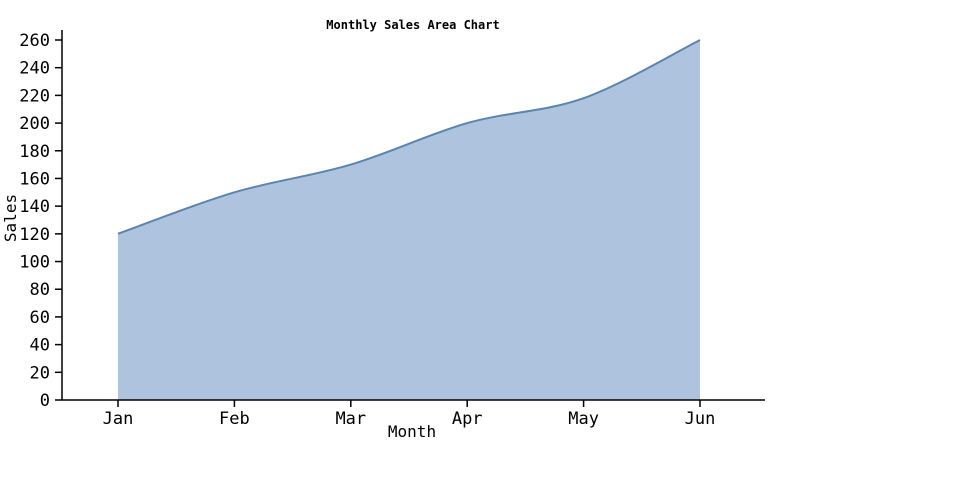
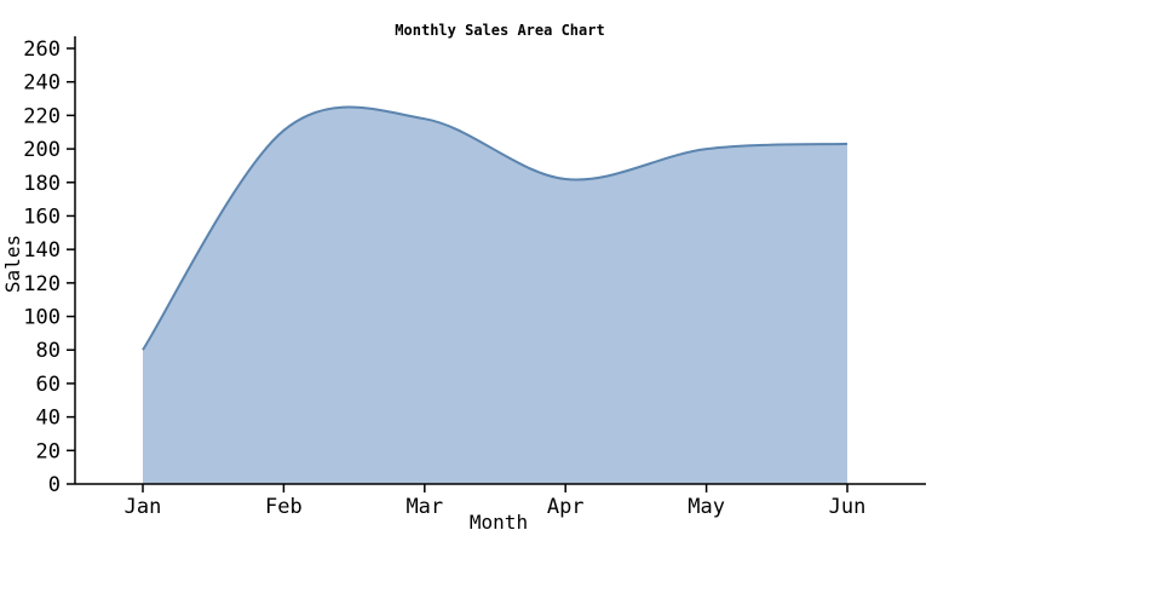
Jan: 120 -> 80
Feb: 150 -> 211
Mar: 170 -> 218
Apr: 200 -> 182
May: 218 -> 200
Jun: 260 -> 203
